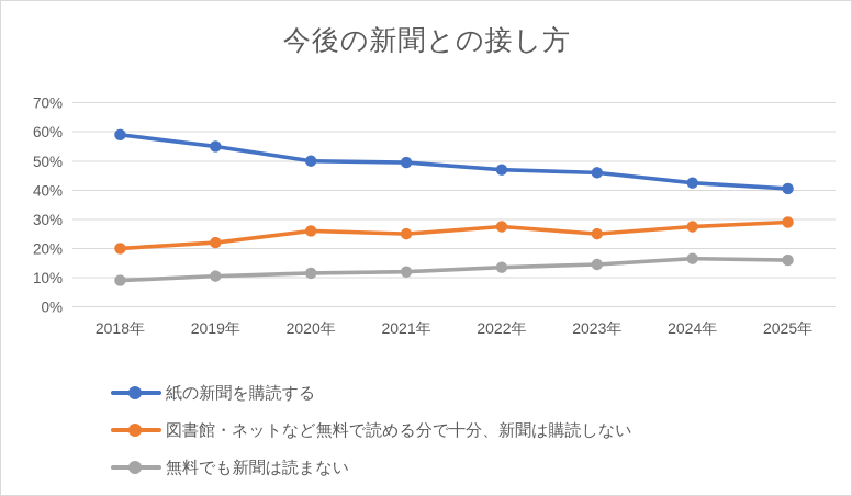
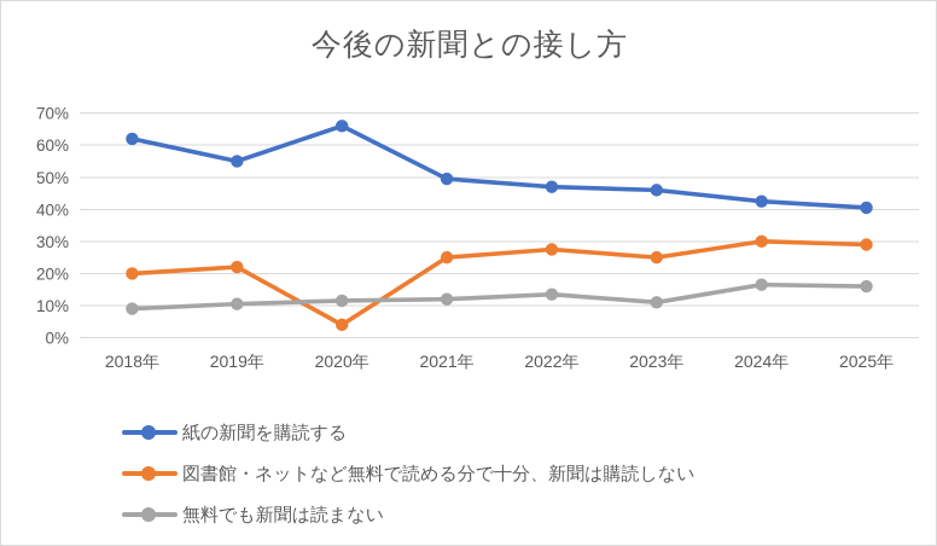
紙の新聞を購読する/2018年: 59% -> 62%
紙の新聞を購読する/2020年: 50% -> 66%
図書館・ネットなど無料で読める分で十分、新聞は購読しない/2020年: 26% -> 4%
無料でも新聞は読まない/2023年: 14% -> 11%
図書館・ネットなど無料で読める分で十分、新聞は購読しない/2024年: 28% -> 30%
